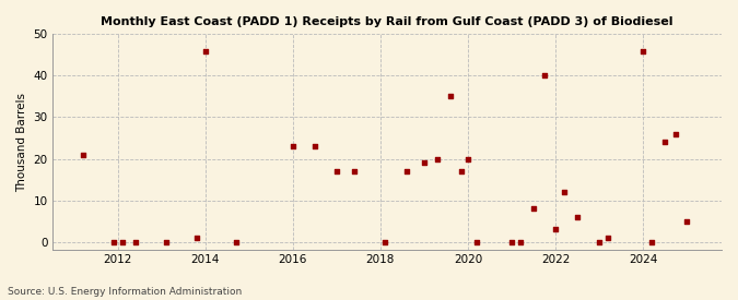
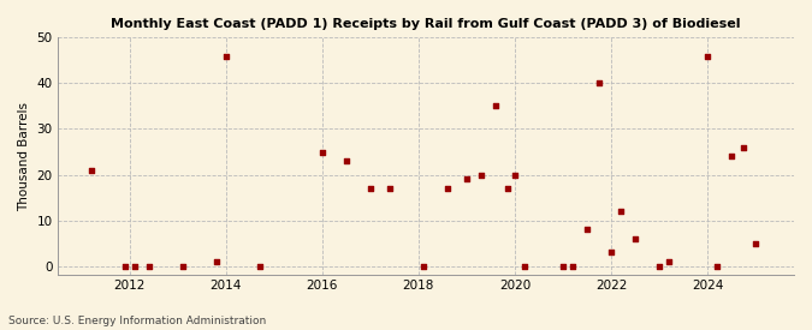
2016: 23 -> 25
